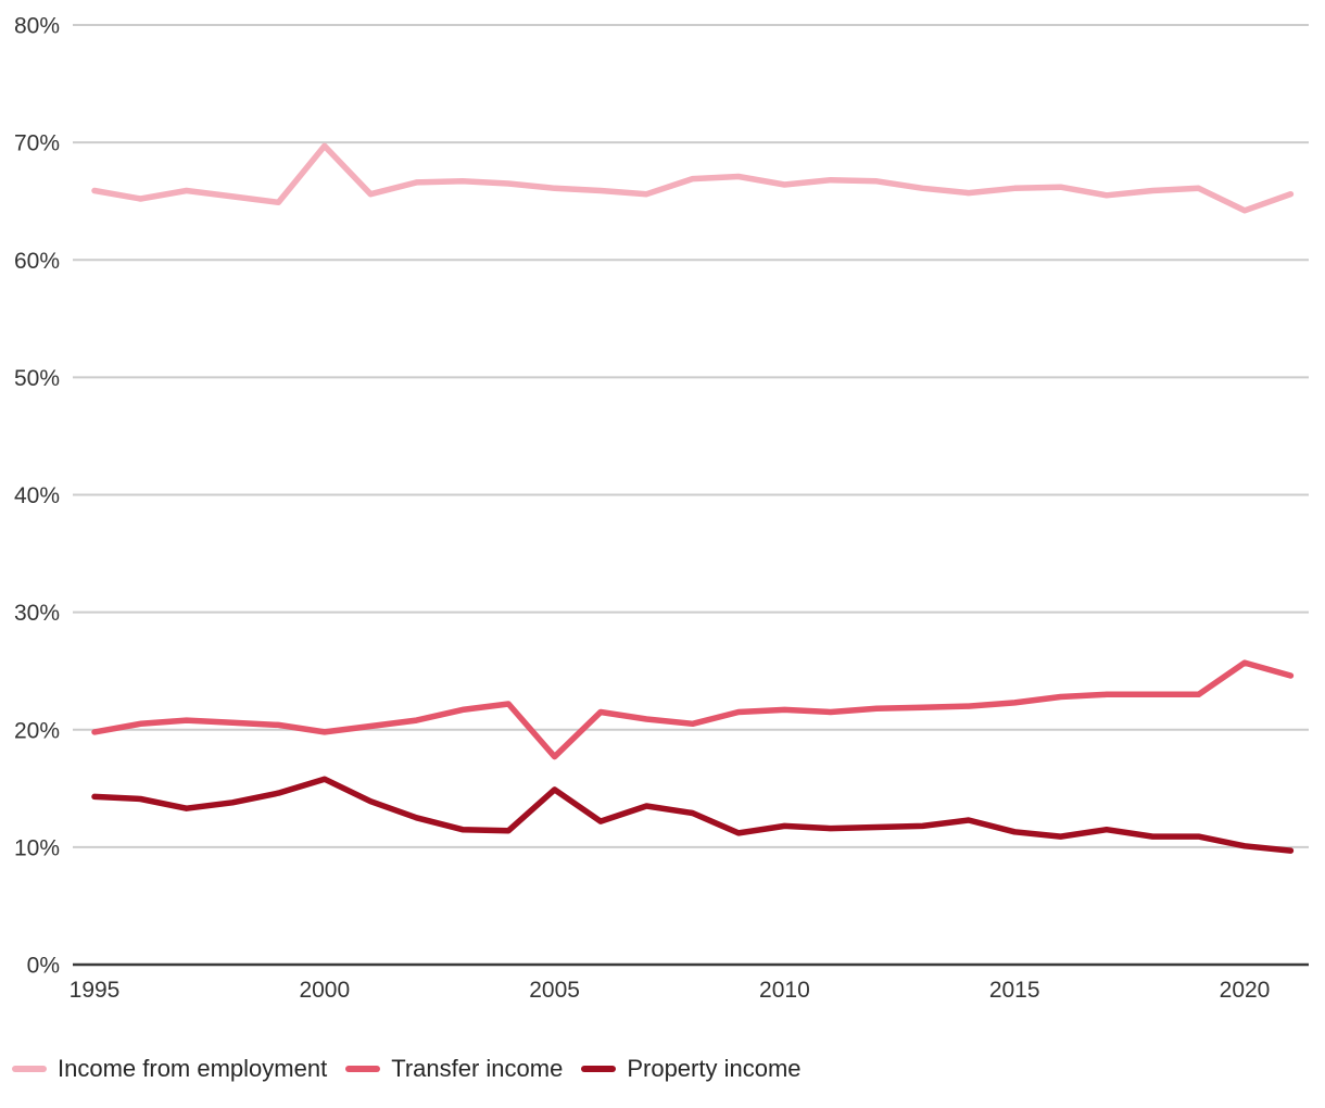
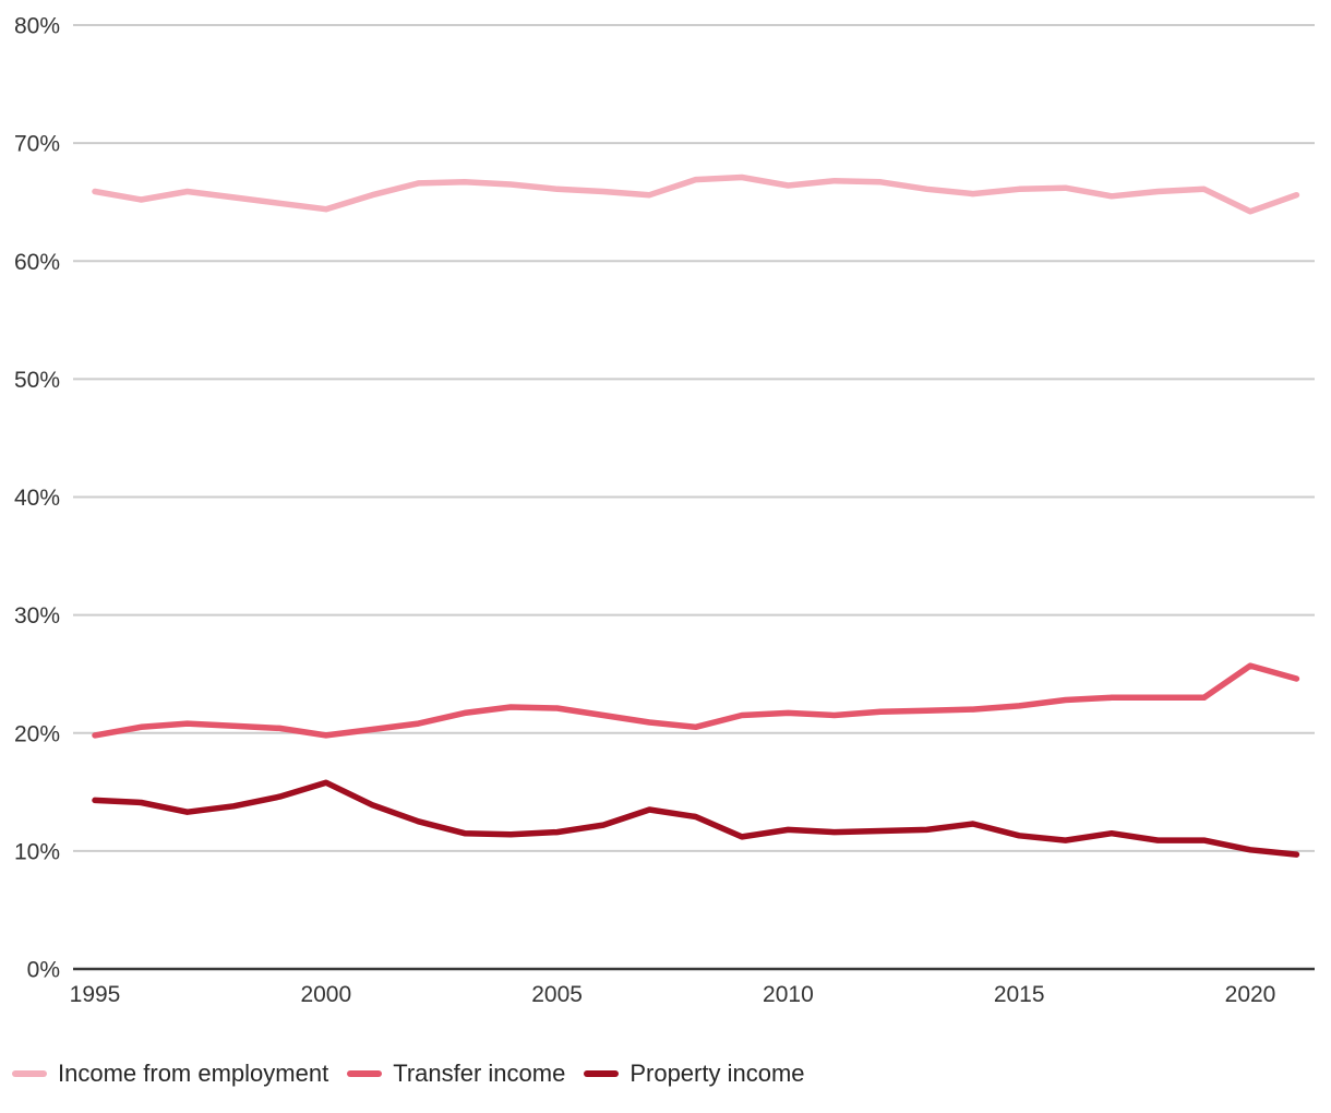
Income from employment/2000: 69.7% -> 64.4%
Transfer income/2005: 17.7% -> 22.1%
Property income/2005: 14.9% -> 11.6%
